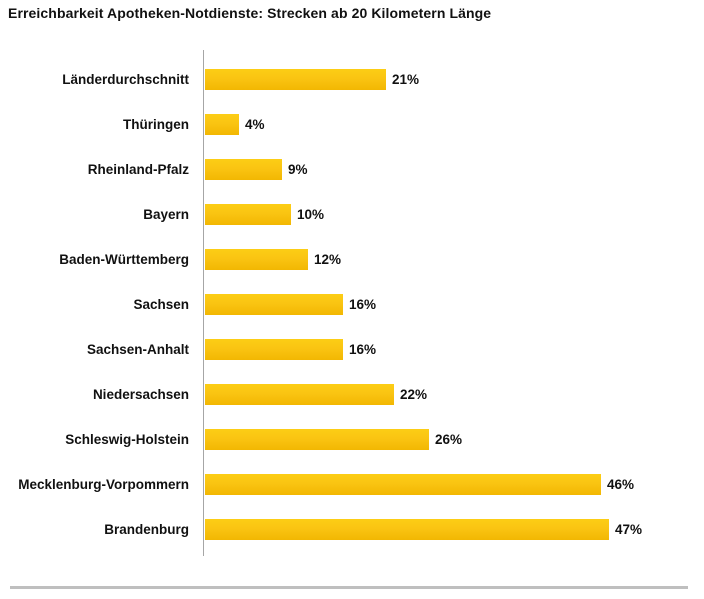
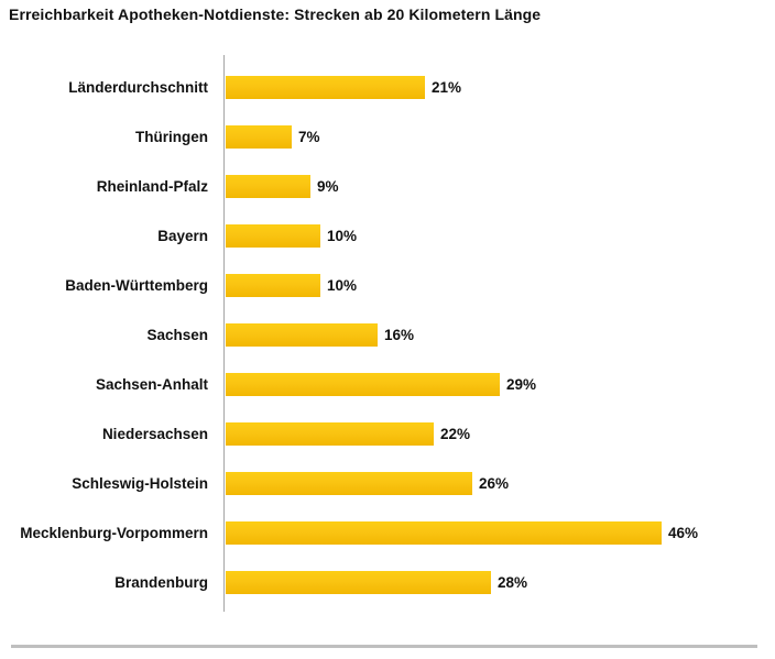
Thüringen: 4% -> 7%
Baden-Württemberg: 12% -> 10%
Sachsen-Anhalt: 16% -> 29%
Brandenburg: 47% -> 28%
